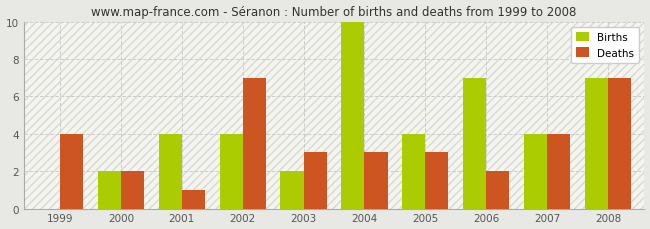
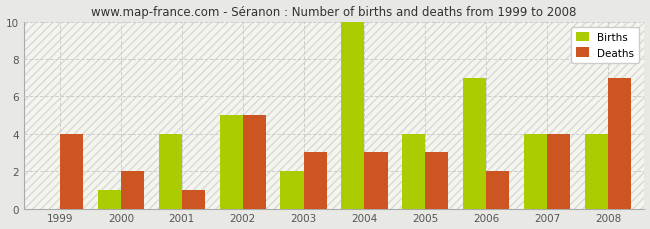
Births/2000: 2 -> 1
Births/2002: 4 -> 5
Deaths/2002: 7 -> 5
Births/2008: 7 -> 4
